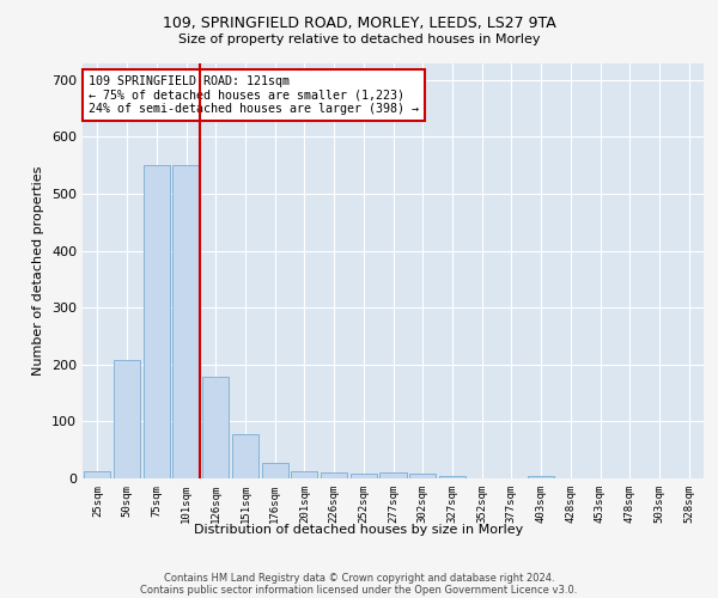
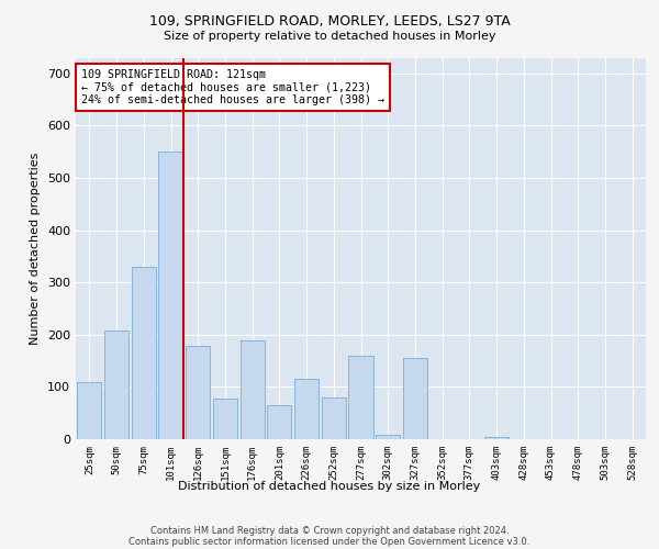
25sqm: 13 -> 110
75sqm: 550 -> 330
176sqm: 28 -> 190
201sqm: 12 -> 65
226sqm: 10 -> 115
252sqm: 8 -> 80
277sqm: 10 -> 160
327sqm: 5 -> 155
